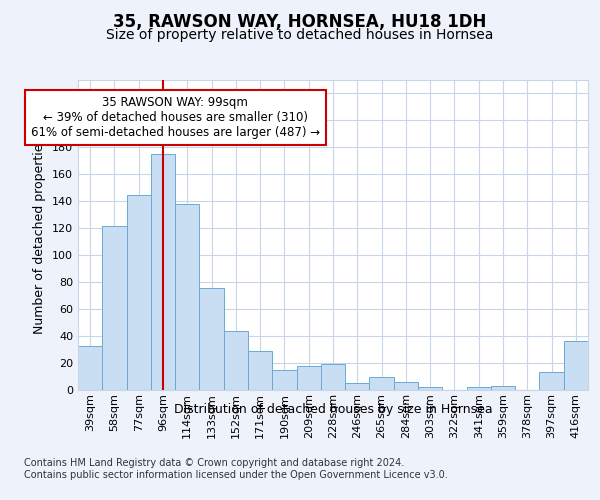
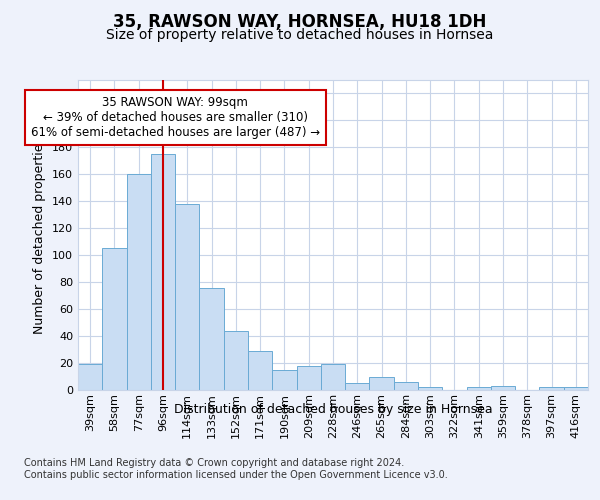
39sqm: 33 -> 19
58sqm: 122 -> 105
77sqm: 145 -> 160
397sqm: 13 -> 2
416sqm: 36 -> 2
